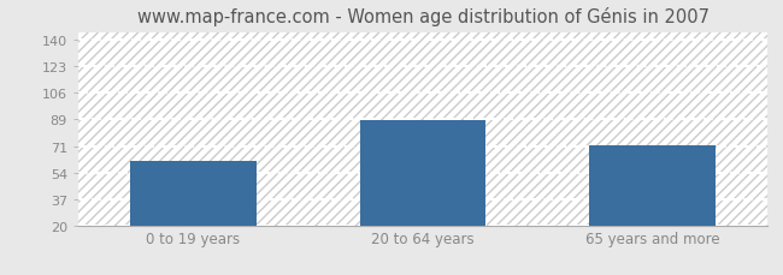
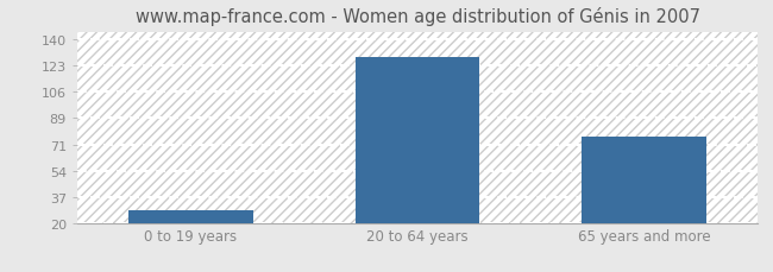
0 to 19 years: 62 -> 28
20 to 64 years: 88 -> 128
65 years and more: 72 -> 76
